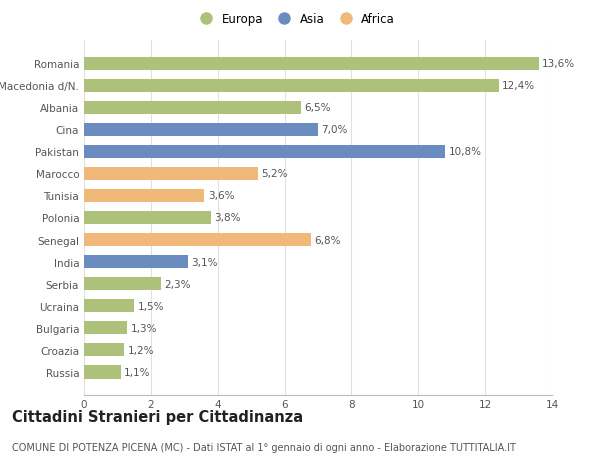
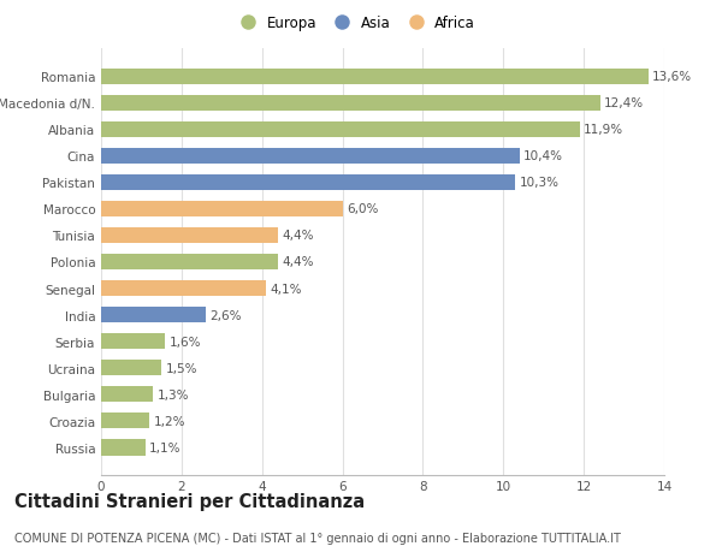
Albania: 6,5% -> 11,9%
Cina: 7,0% -> 10,4%
Pakistan: 10,8% -> 10,3%
Marocco: 5,2% -> 6,0%
Tunisia: 3,6% -> 4,4%
Polonia: 3,8% -> 4,4%
Senegal: 6,8% -> 4,1%
India: 3,1% -> 2,6%
Serbia: 2,3% -> 1,6%
